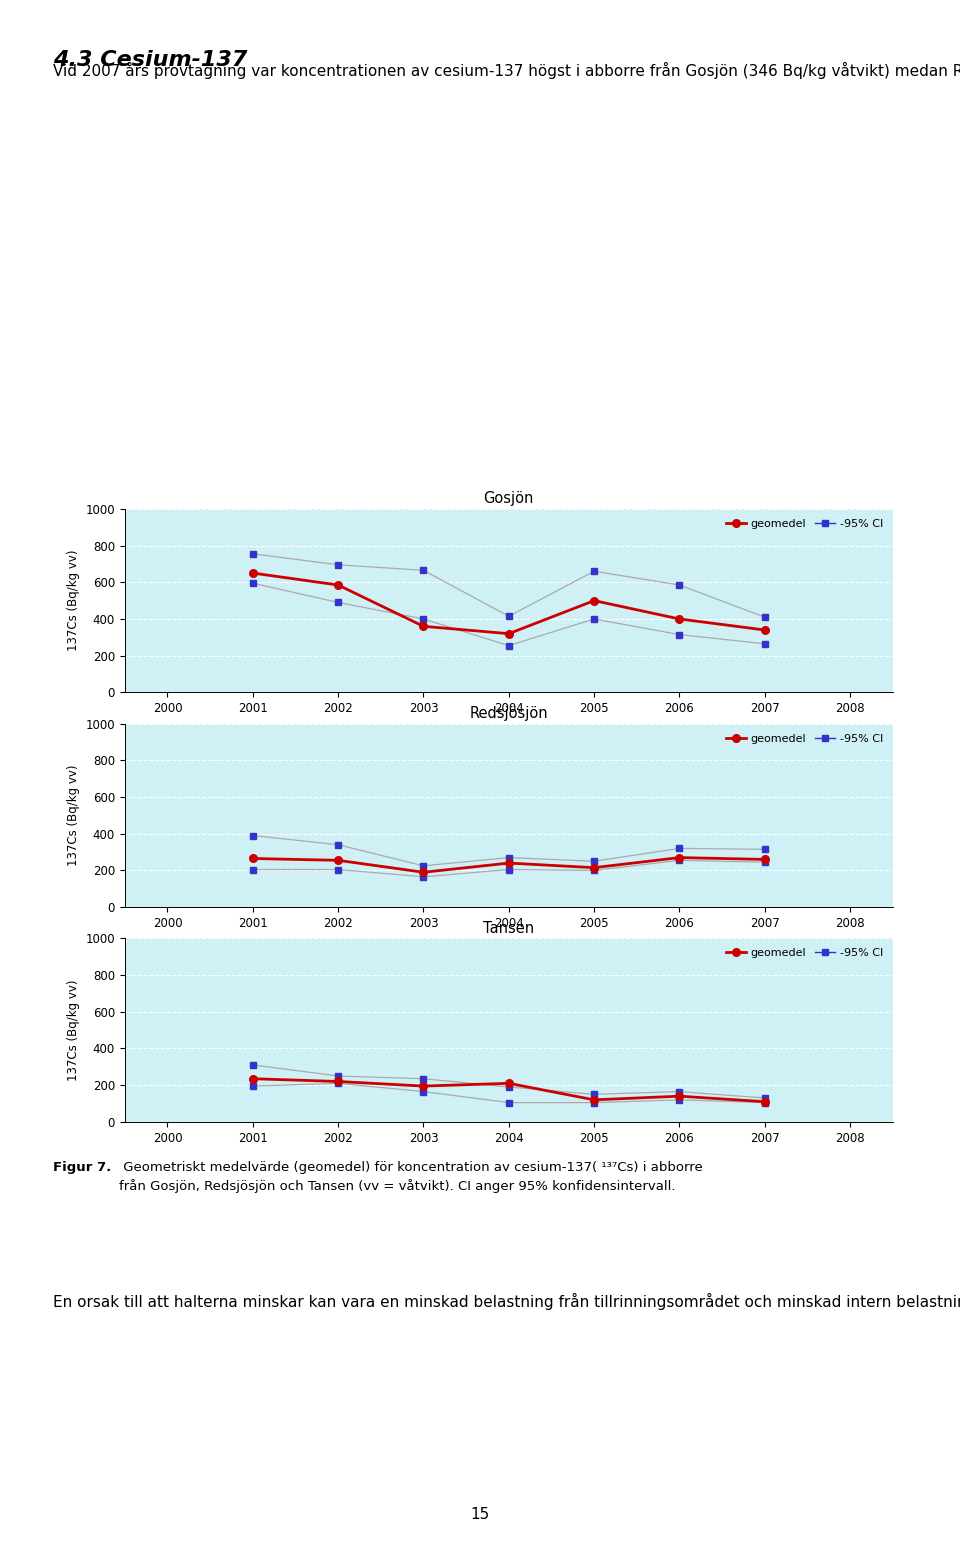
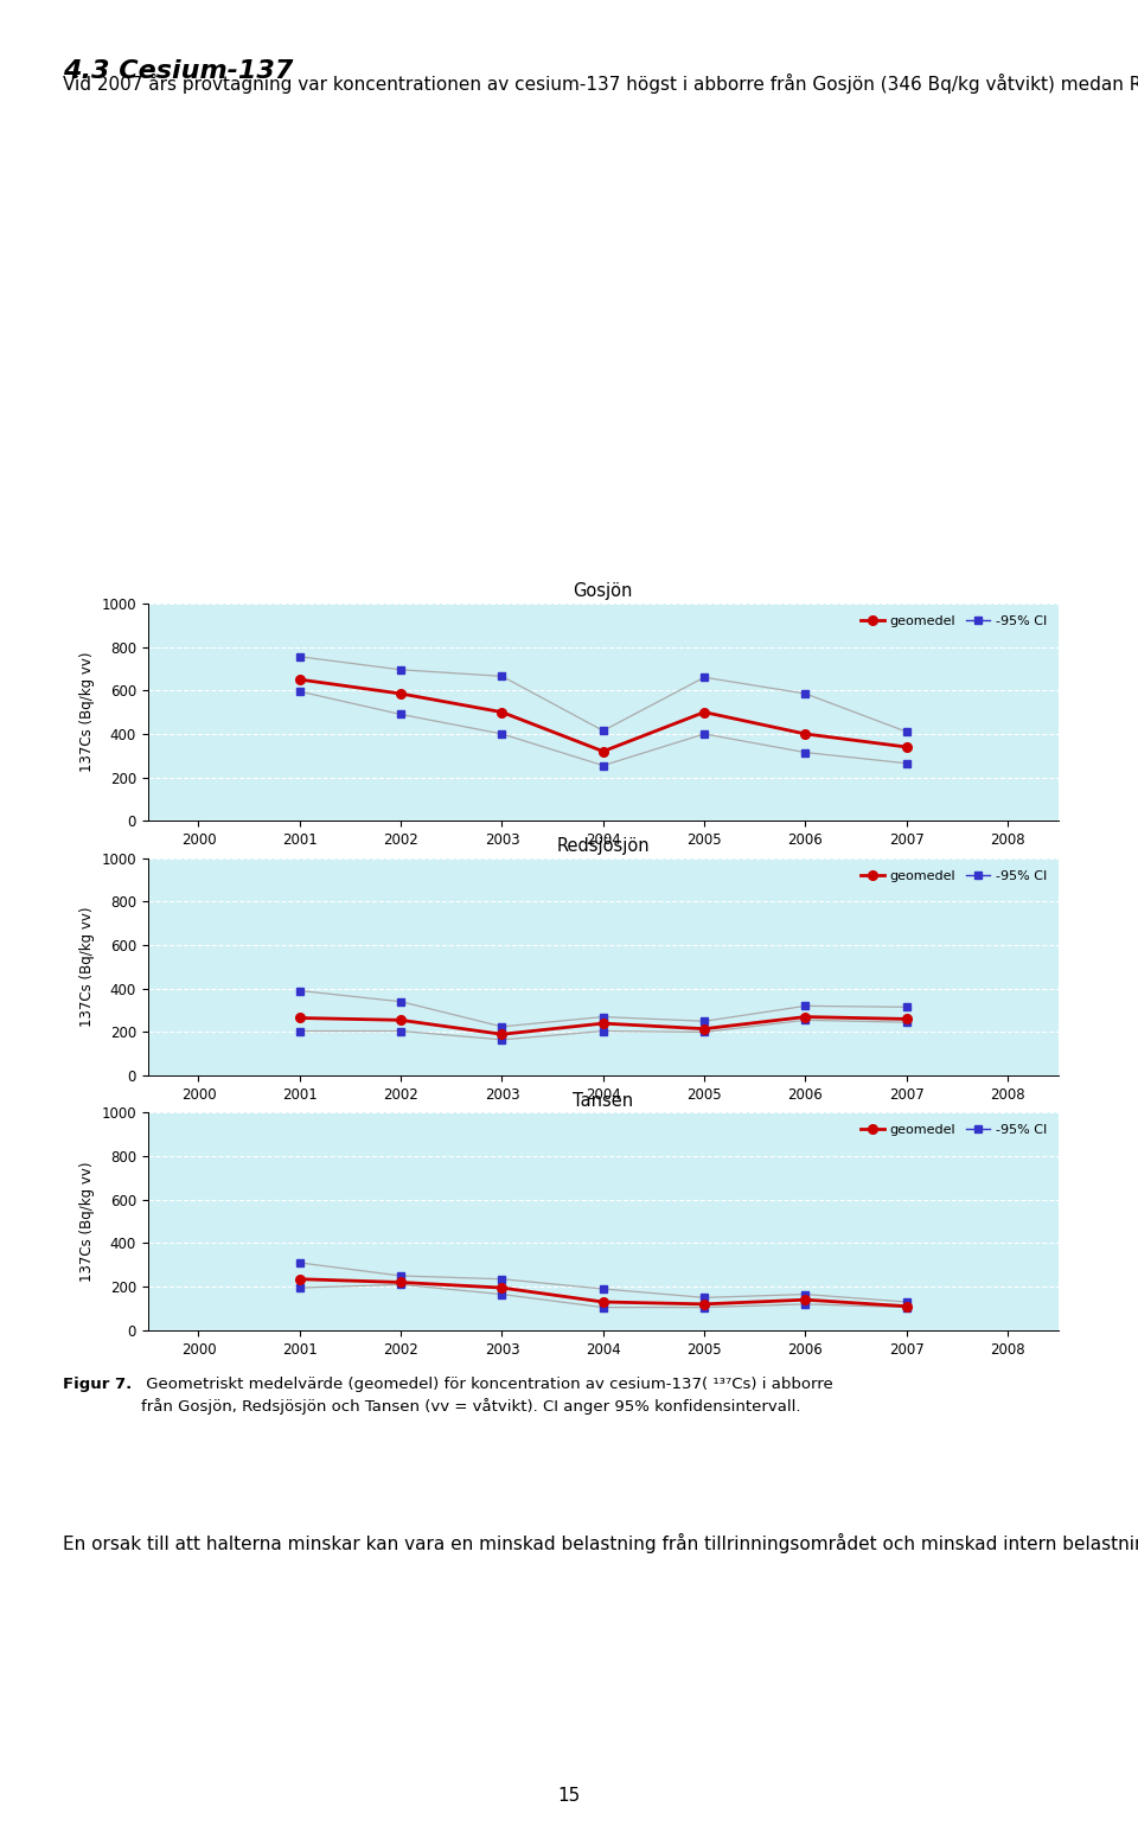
Gosjön/geomedel/2003: 360 -> 500
geomedel/2004: 210 -> 130
